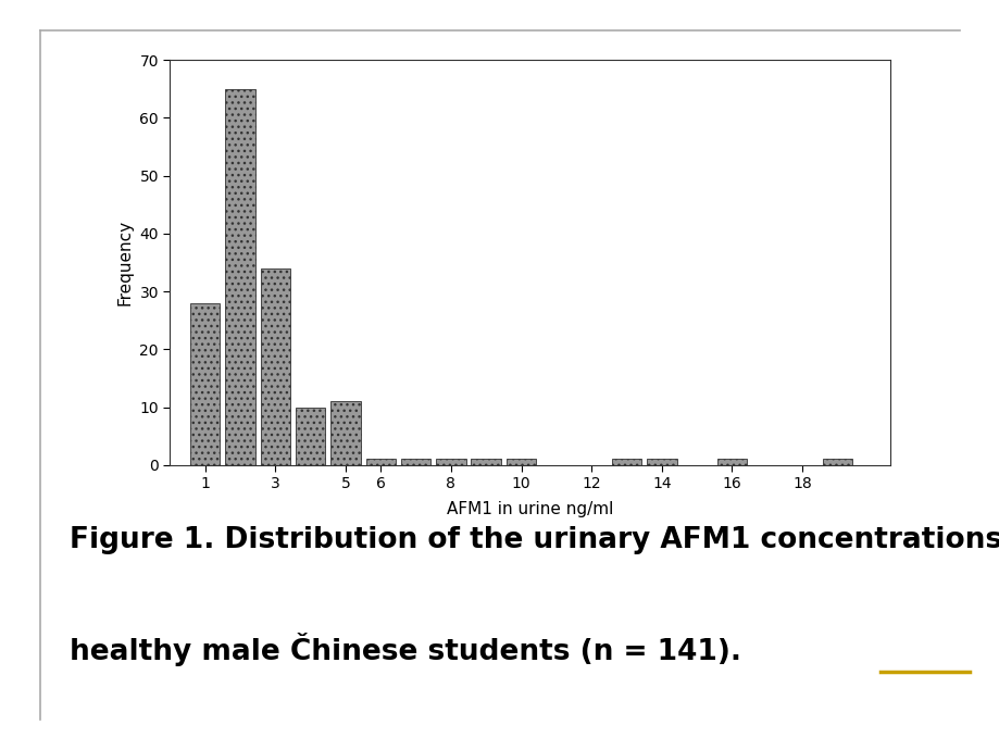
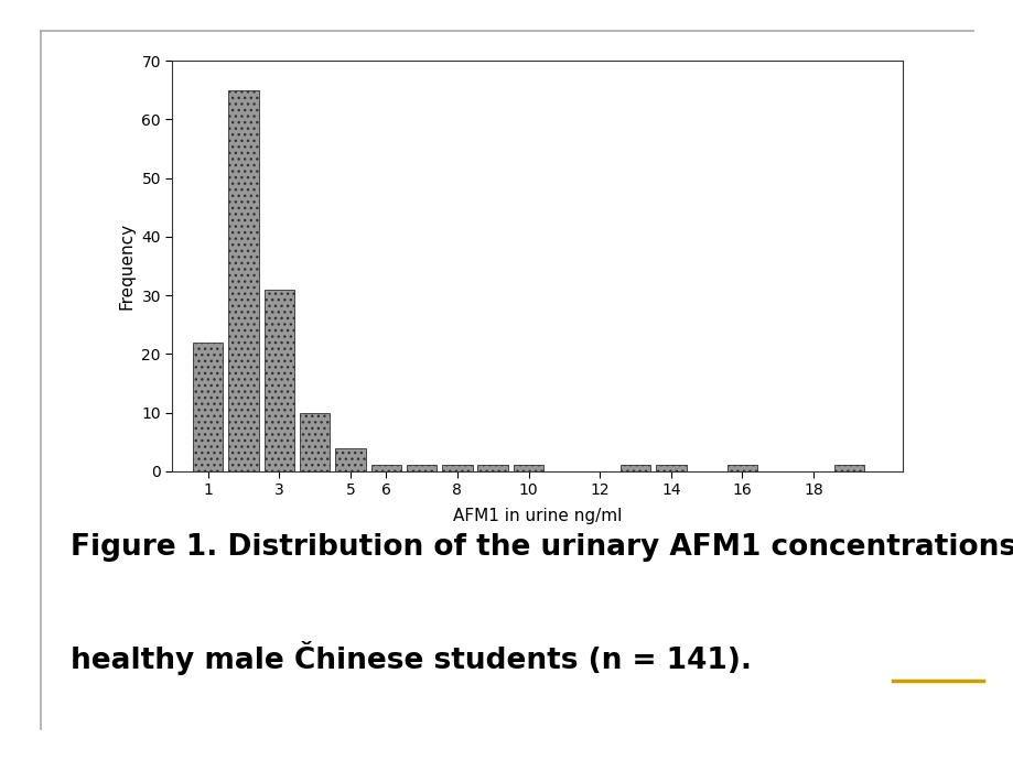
1: 28 -> 22
3: 34 -> 31
5: 11 -> 4
